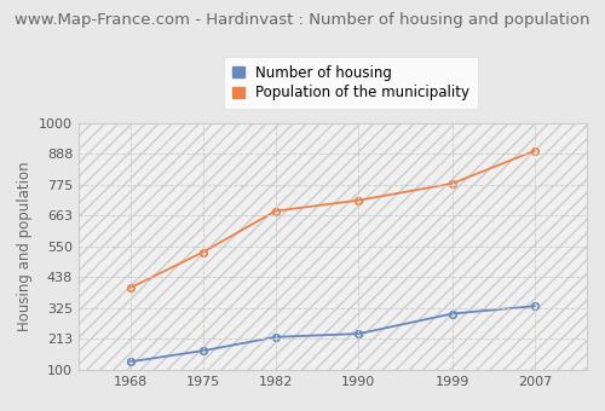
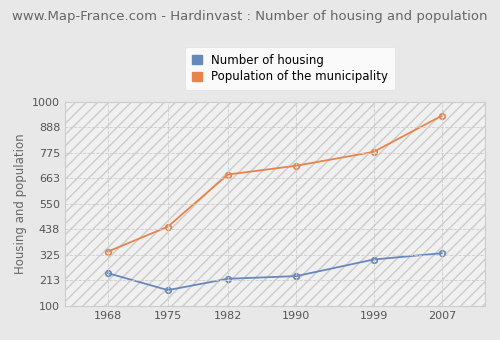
Number of housing/1968: 130 -> 245
Population of the municipality/1968: 400 -> 340
Population of the municipality/1975: 530 -> 450
Population of the municipality/2007: 900 -> 940
